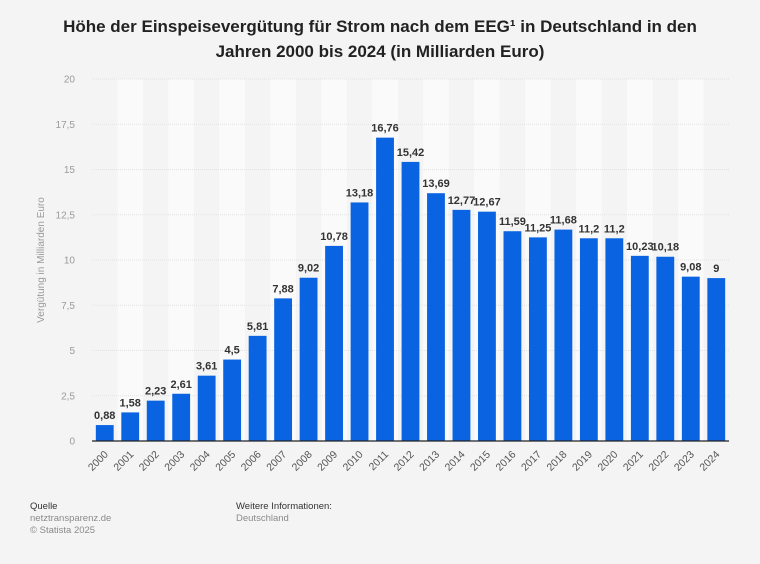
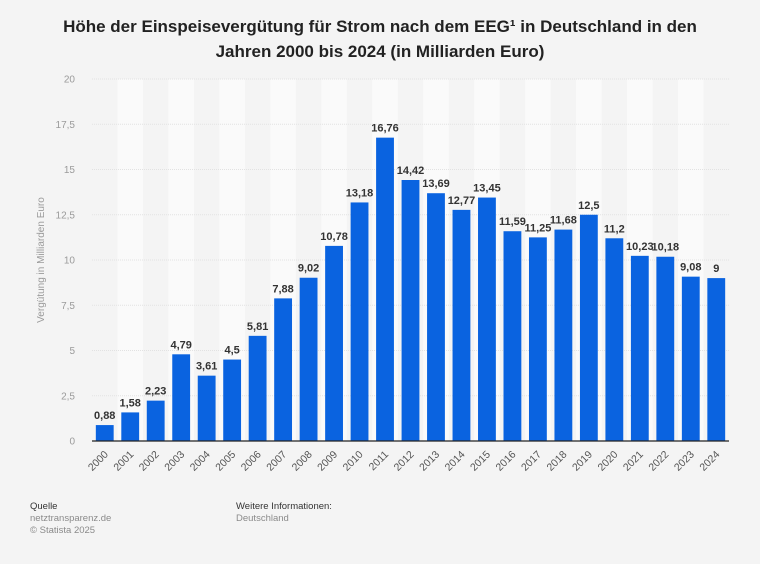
2003: 2,61 -> 4,79
2012: 15,42 -> 14,42
2015: 12,67 -> 13,45
2019: 11,2 -> 12,5
